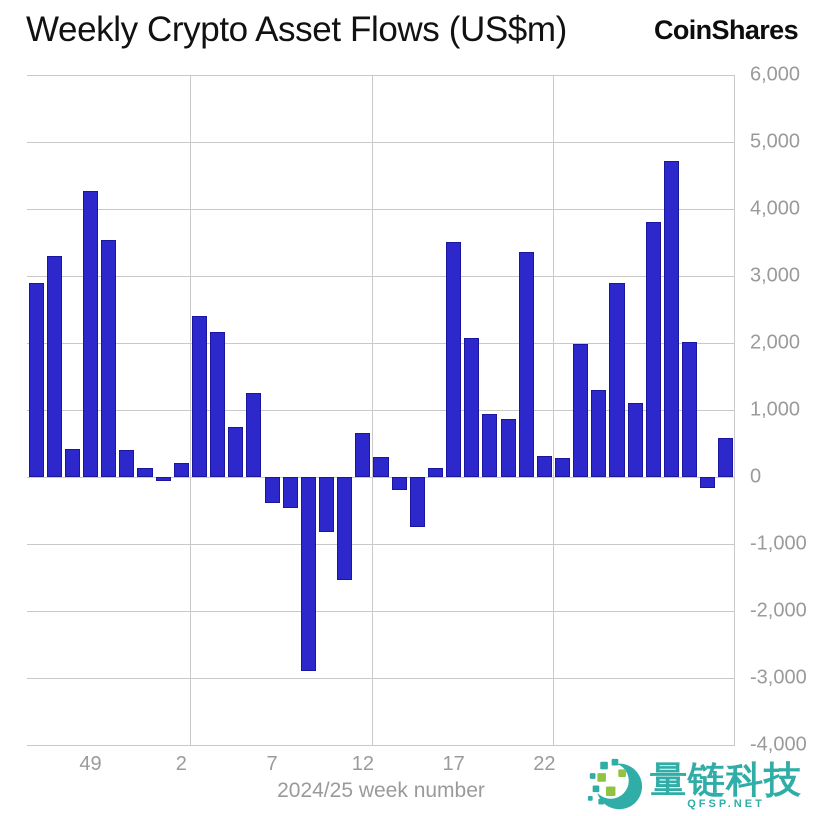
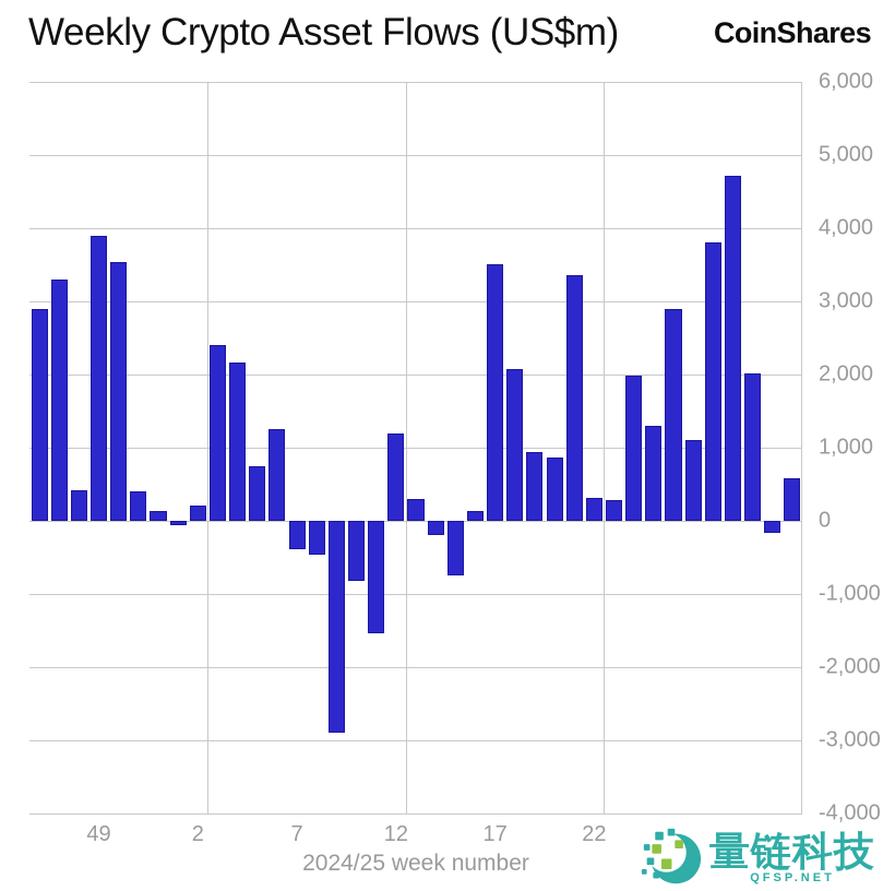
49: 4300 -> 3900
12: 700 -> 1200
